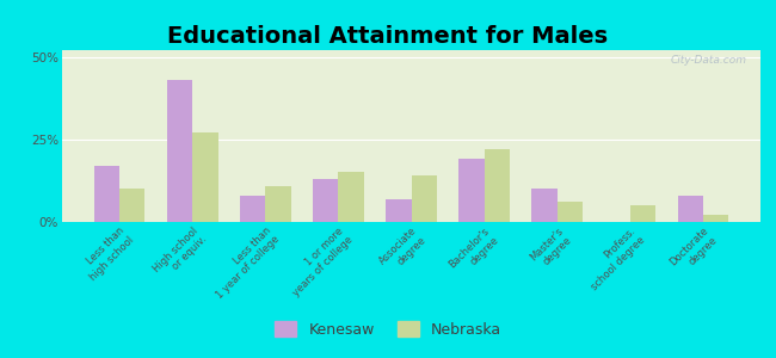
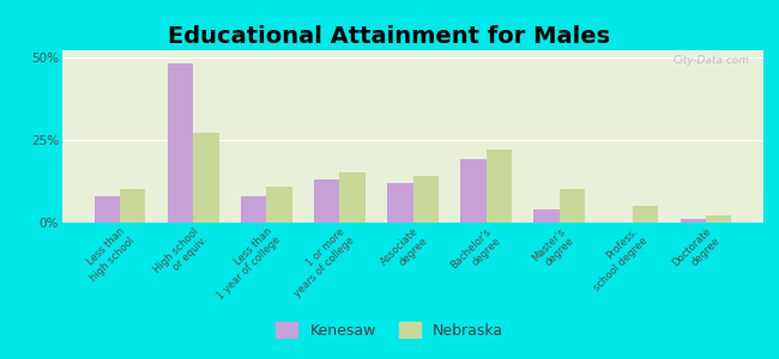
Kenesaw/Less than high school: 17% -> 8%
Kenesaw/High school or equiv.: 43% -> 48%
Kenesaw/Associate degree: 7% -> 12%
Kenesaw/Master's degree: 10% -> 4%
Nebraska/Master's degree: 6% -> 10%
Kenesaw/Doctorate degree: 8% -> 1%
